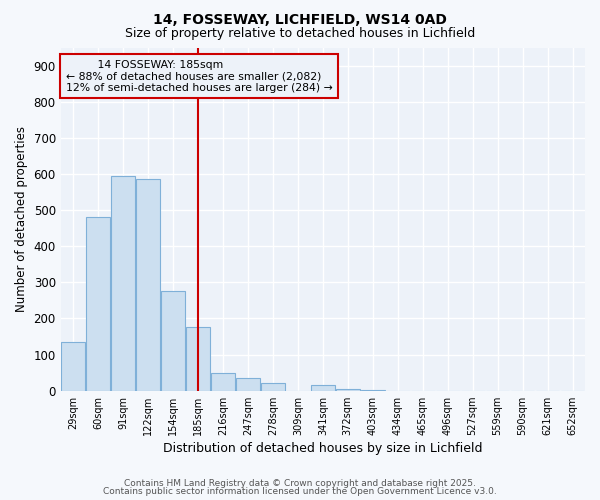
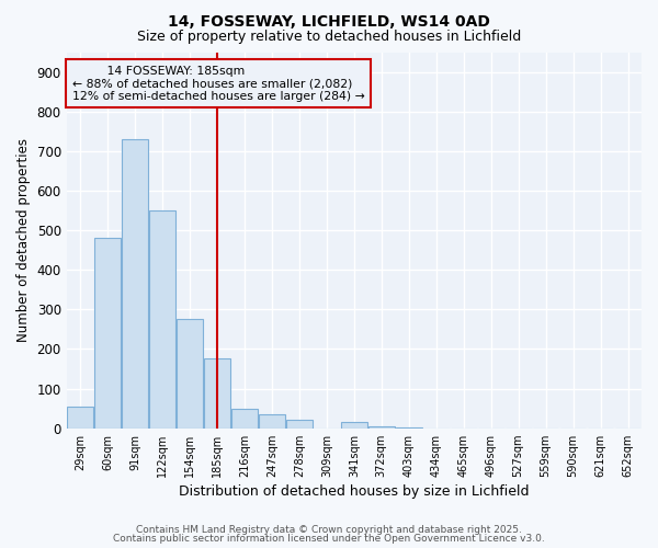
29sqm: 135 -> 55
91sqm: 595 -> 730
122sqm: 585 -> 550
